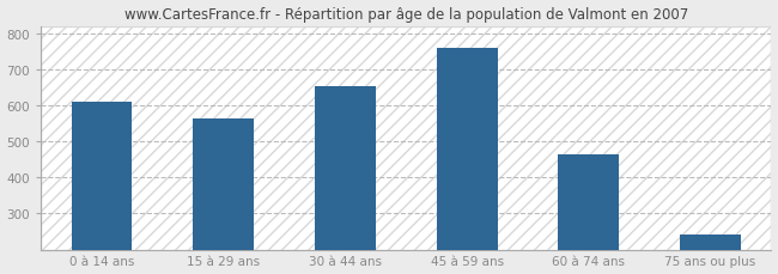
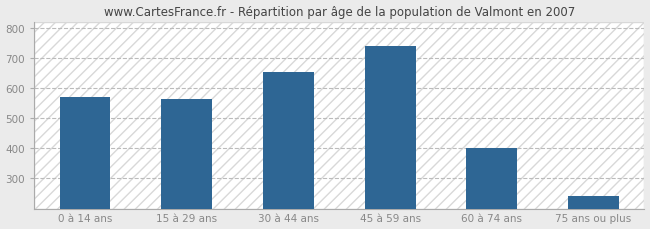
0 à 14 ans: 610 -> 570
45 à 59 ans: 759 -> 740
60 à 74 ans: 464 -> 400
